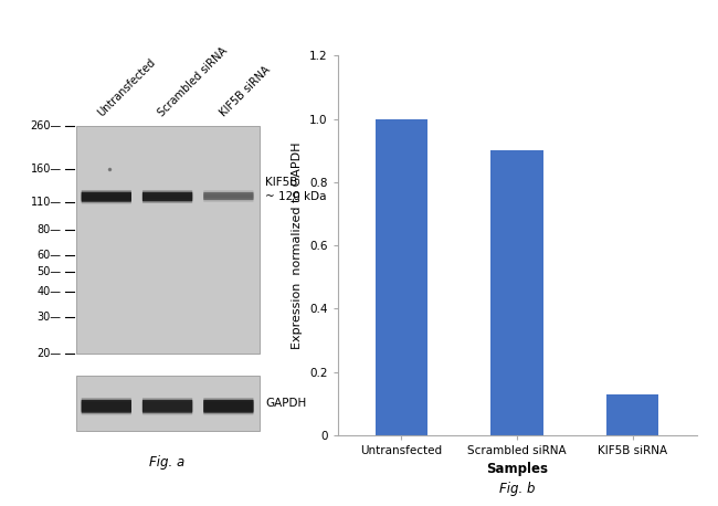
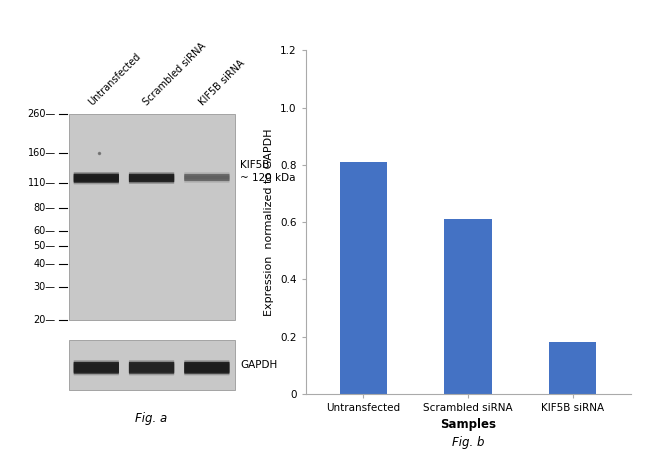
Untransfected: 1.00 -> 0.81
Scrambled siRNA: 0.90 -> 0.61
KIF5B siRNA: 0.13 -> 0.18
